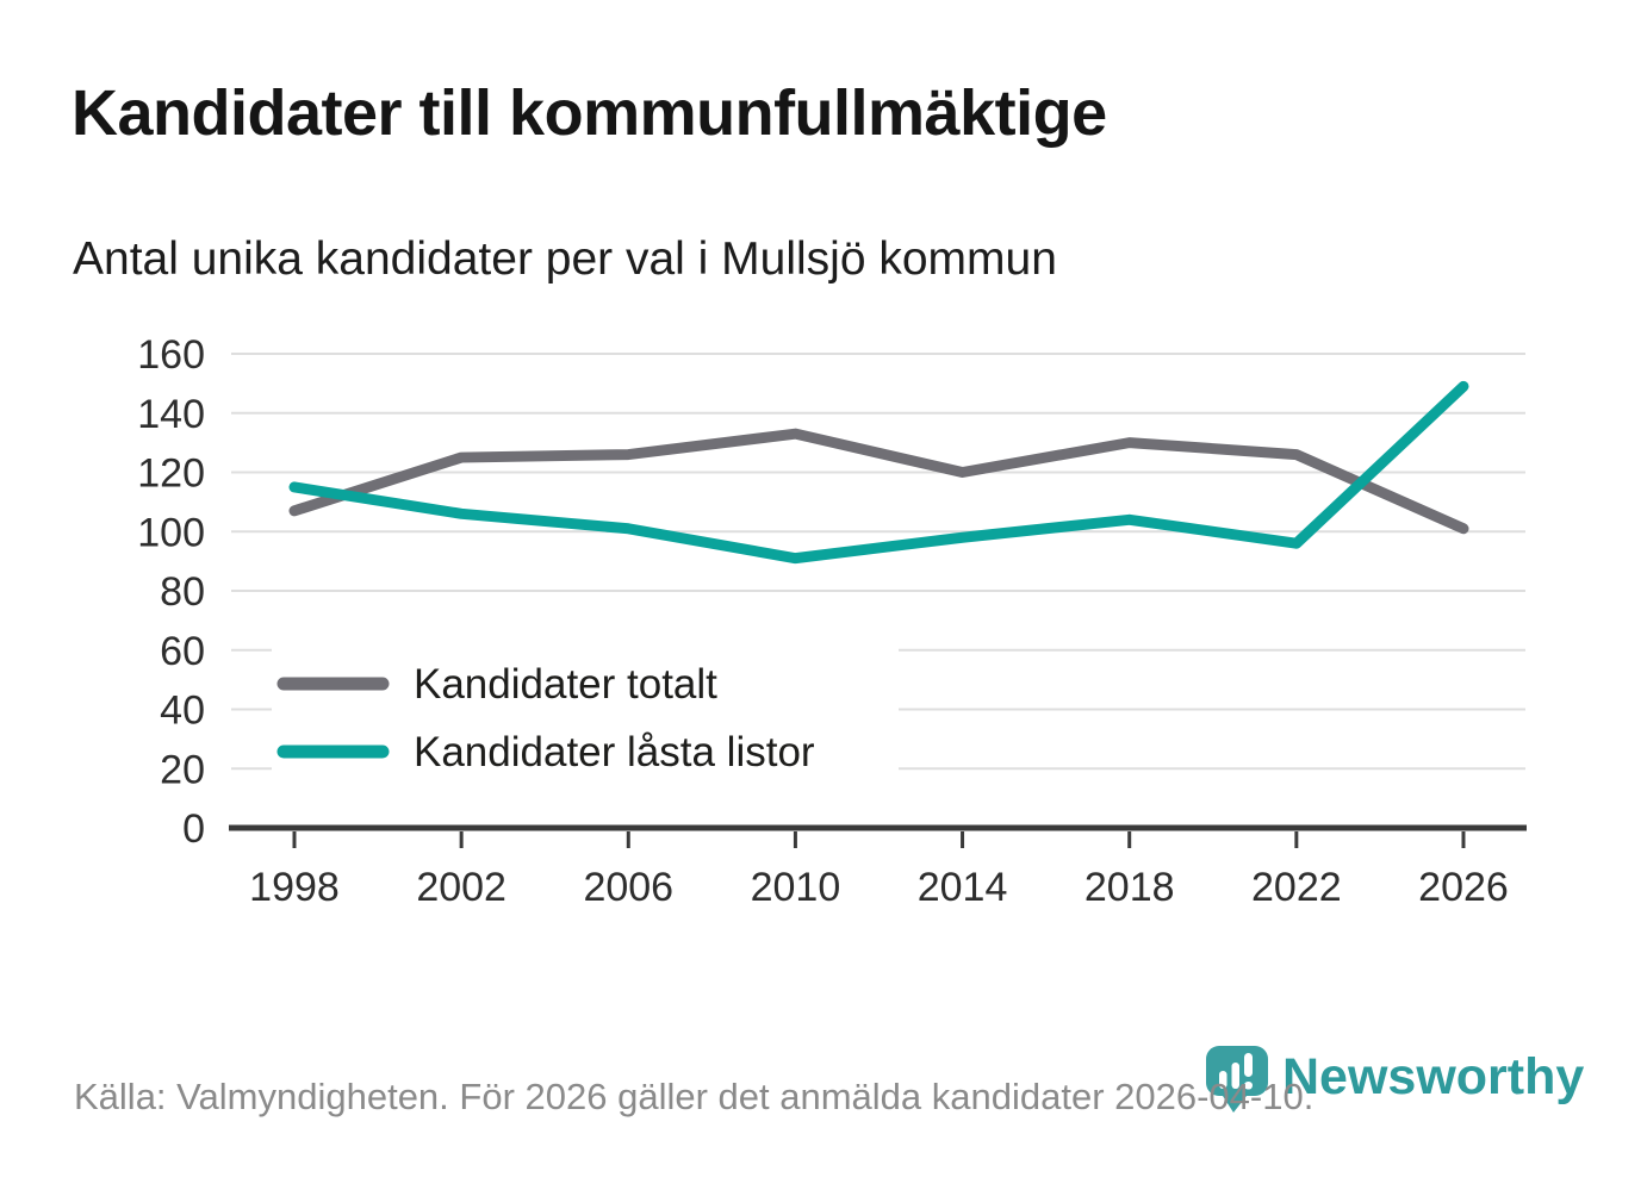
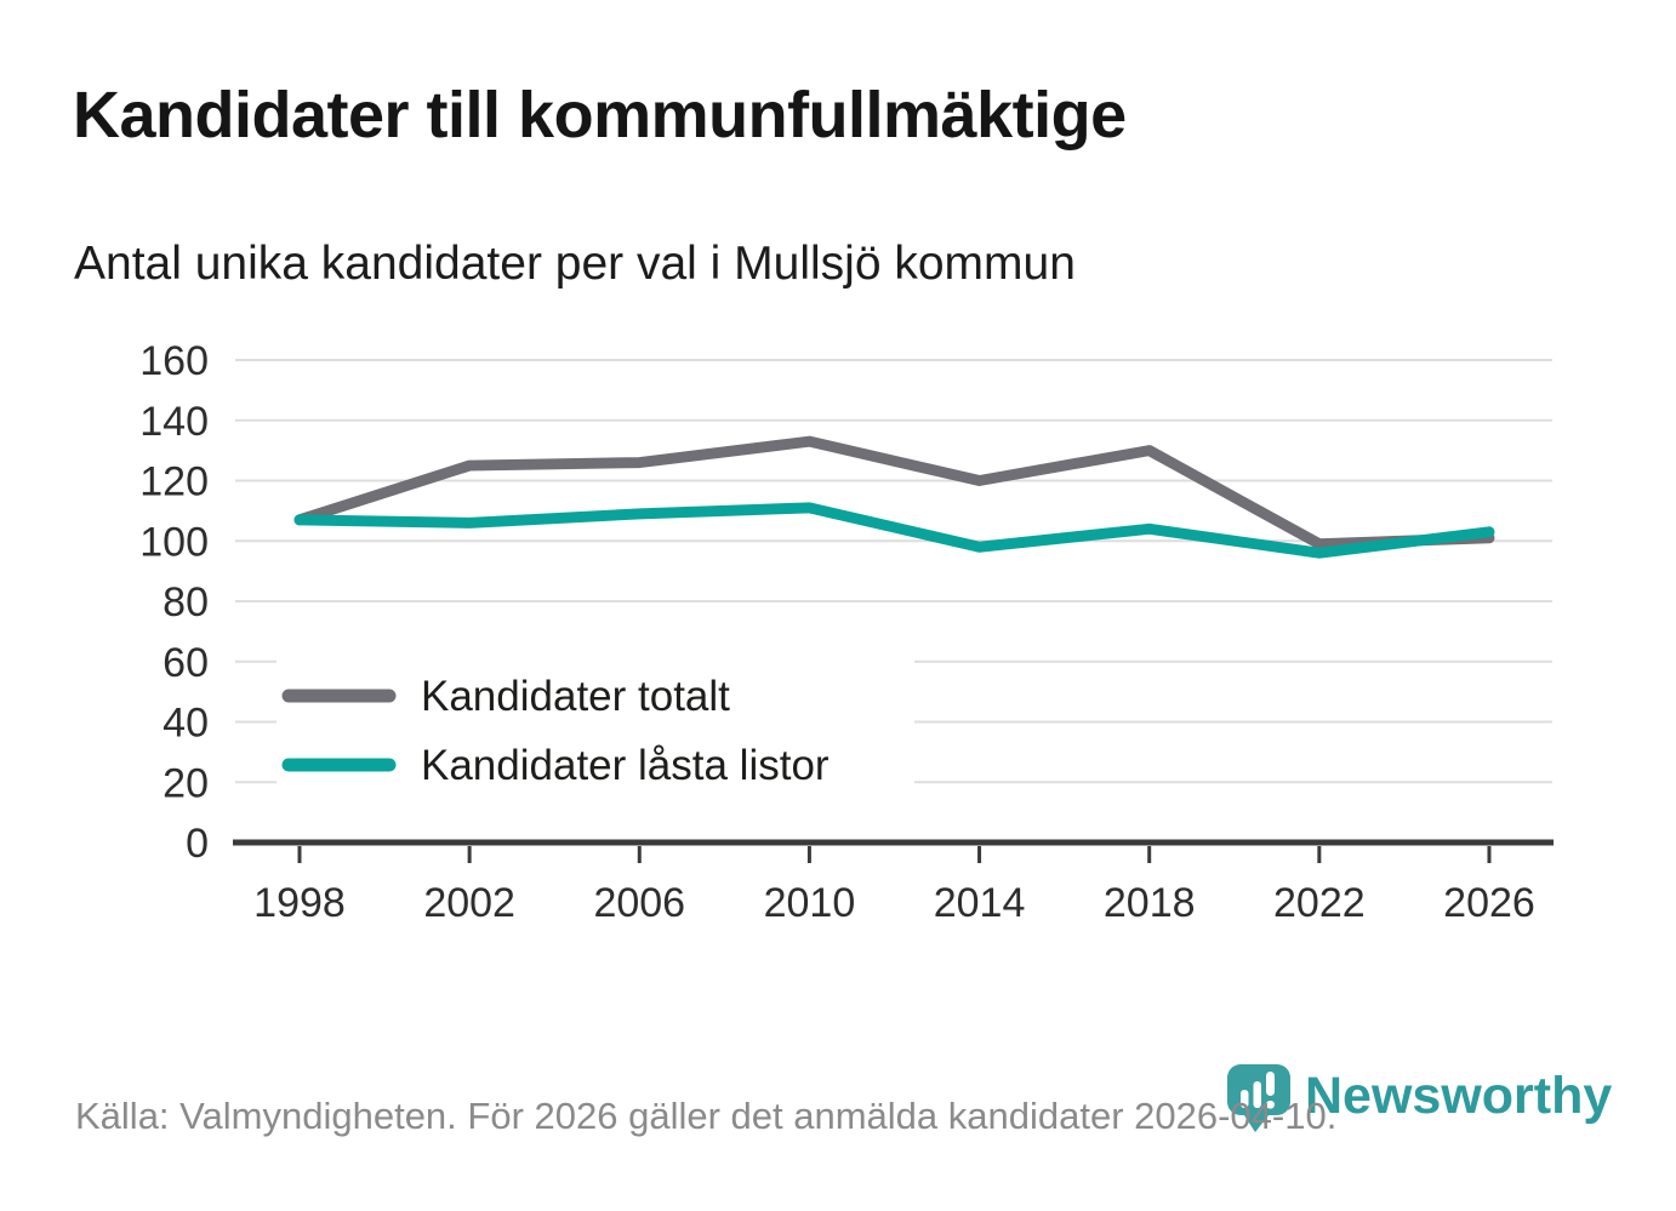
Kandidater låsta listor/1998: 115 -> 107
Kandidater låsta listor/2006: 101 -> 109
Kandidater låsta listor/2010: 91 -> 111
Kandidater totalt/2022: 126 -> 99
Kandidater låsta listor/2026: 149 -> 103
